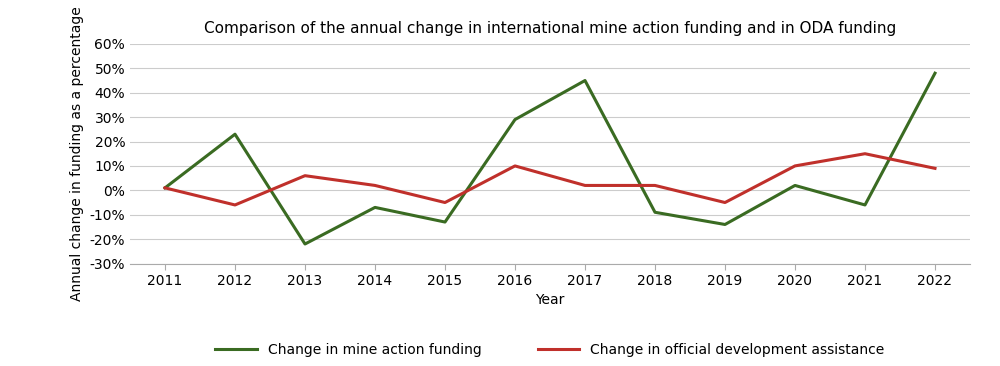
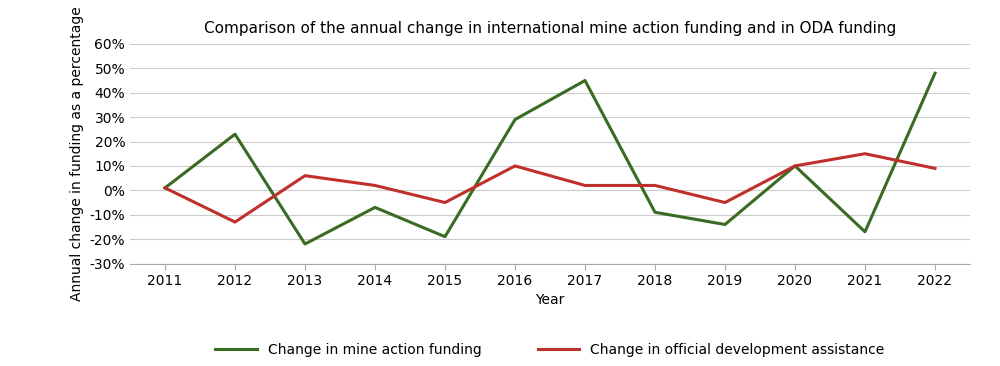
Change in official development assistance/2012: -6% -> -13%
Change in mine action funding/2015: -13% -> -19%
Change in mine action funding/2020: 2% -> 10%
Change in mine action funding/2021: -6% -> -17%
